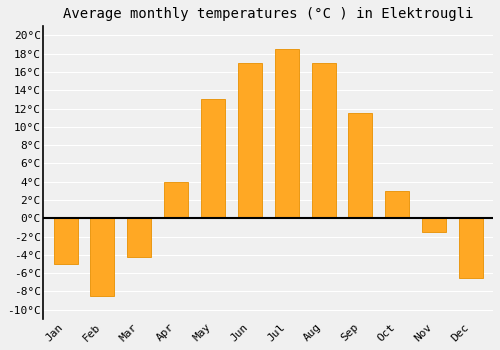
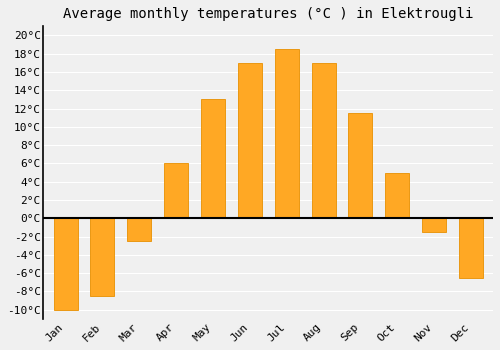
Jan: -5.0°C -> -10.0°C
Mar: -4.2°C -> -2.5°C
Apr: 4.0°C -> 6.0°C
Oct: 3.0°C -> 5.0°C
